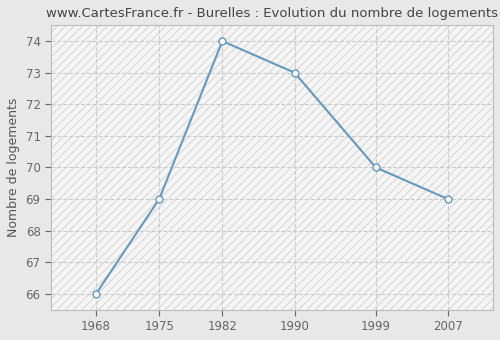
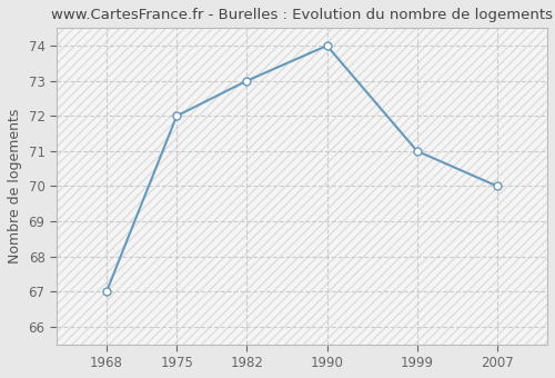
1968: 66 -> 67
1975: 69 -> 72
1982: 74 -> 73
1990: 73 -> 74
1999: 70 -> 71
2007: 69 -> 70
